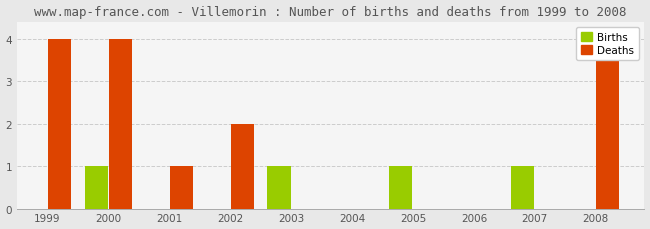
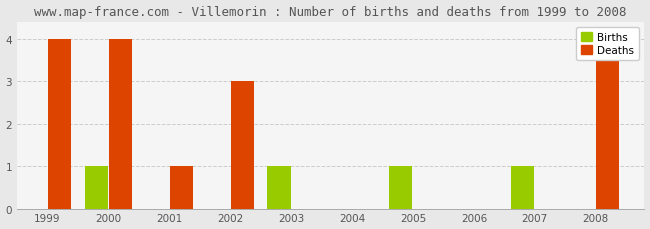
Deaths/2002: 2 -> 3
